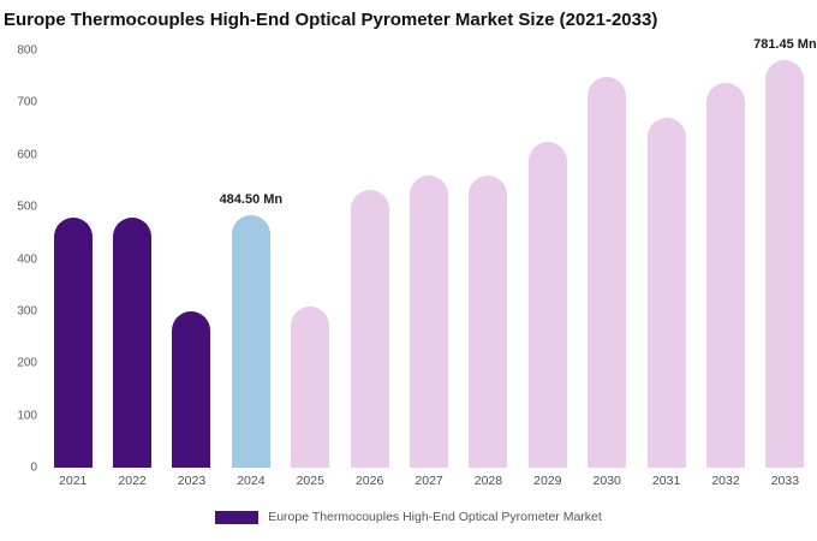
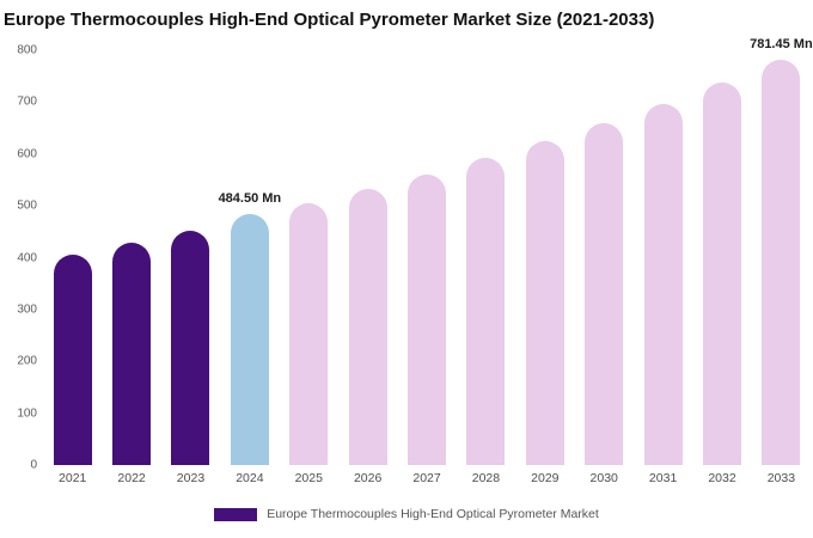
2021: 480 -> 400
2022: 480 -> 430
2023: 300 -> 450
2025: 310 -> 500
2028: 560 -> 590
2030: 750 -> 660
2031: 670 -> 700
